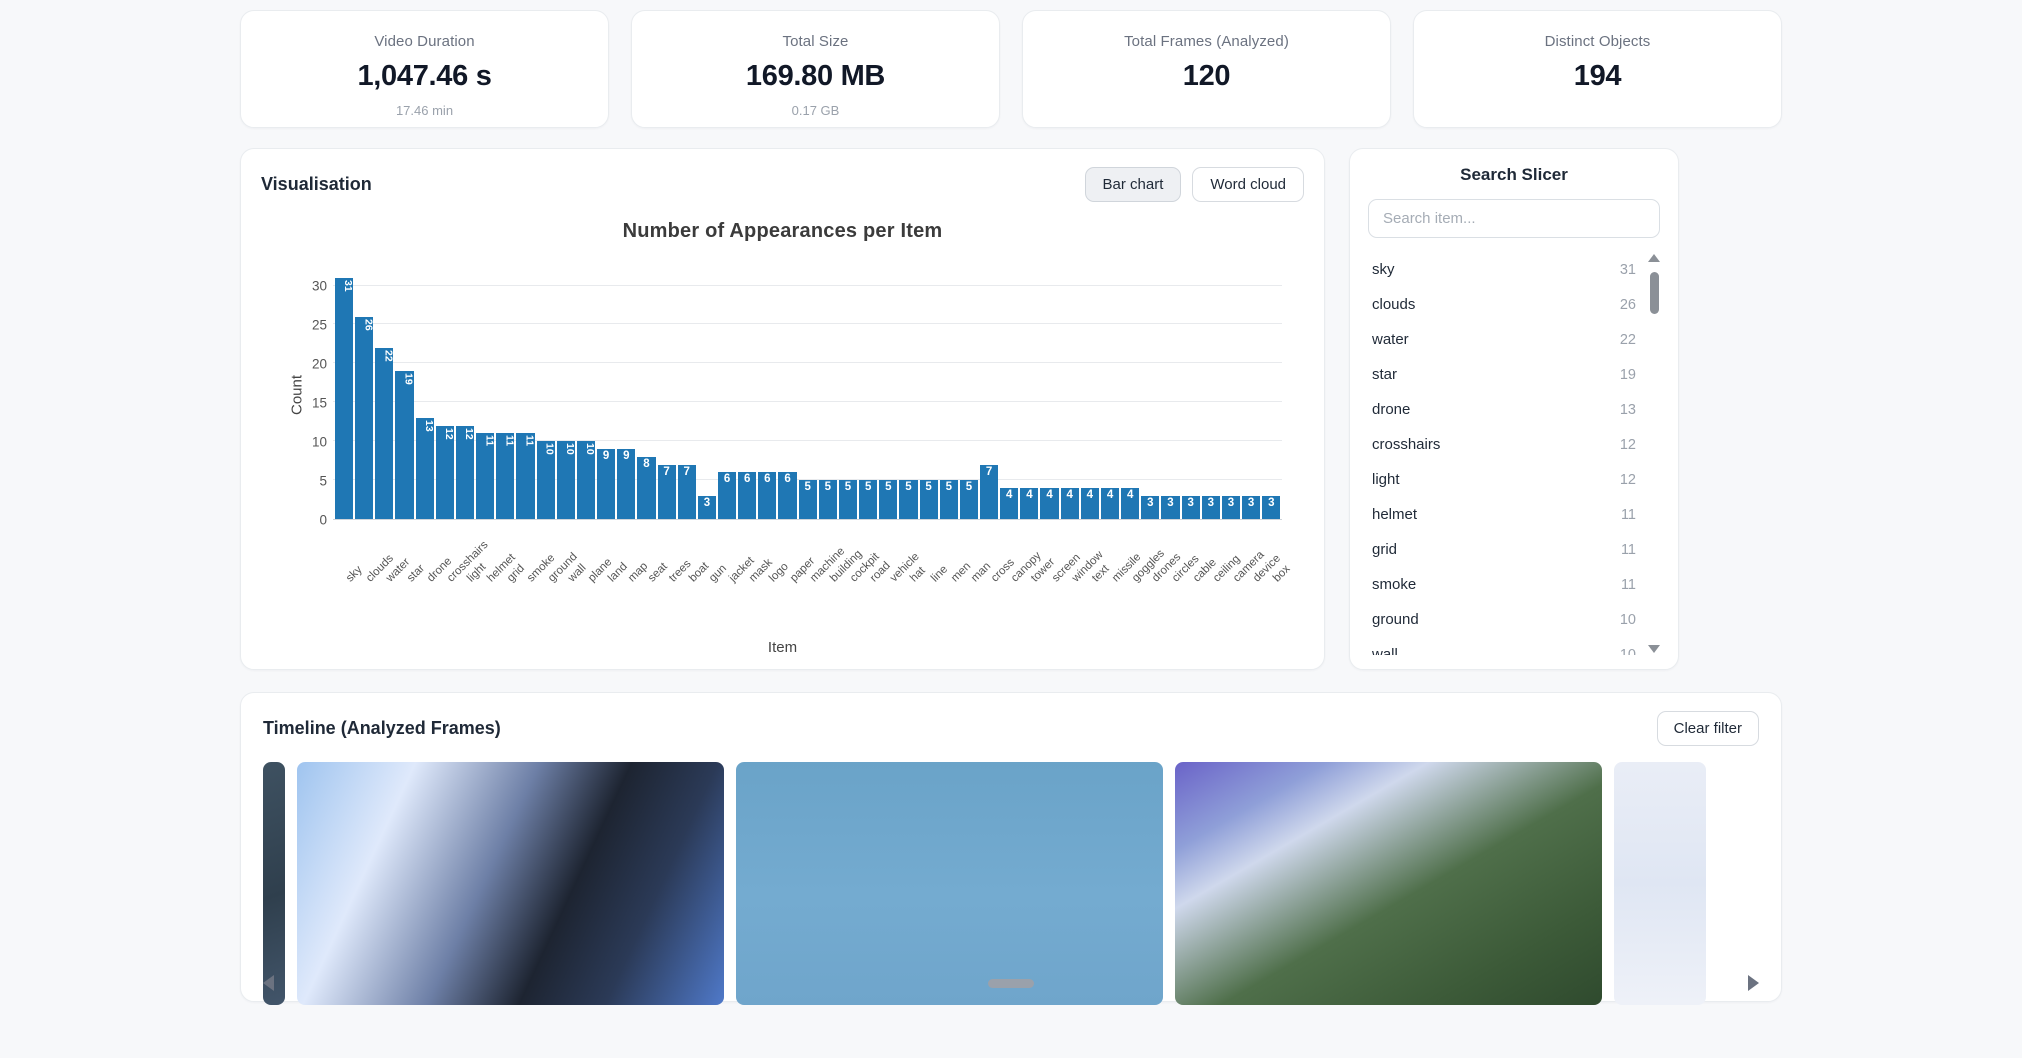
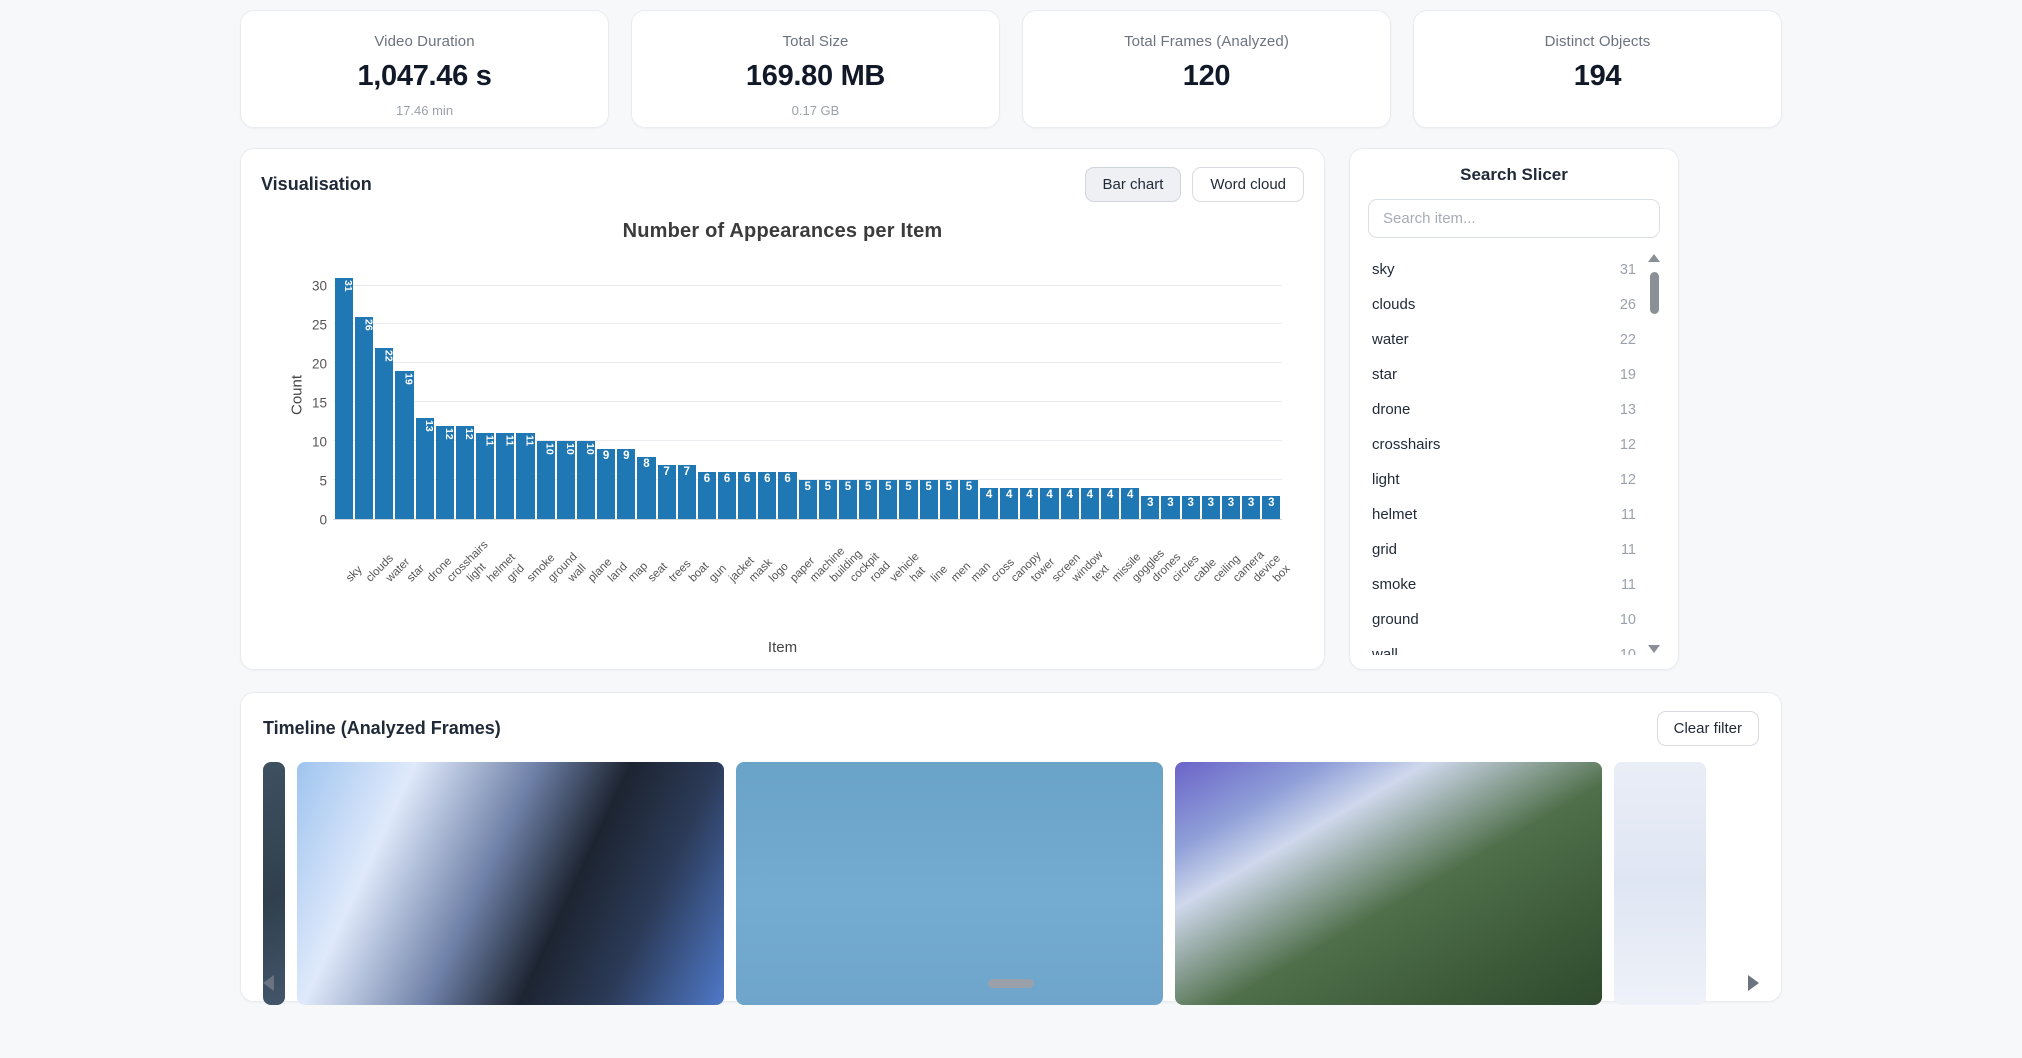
gun: 3 -> 6
cross: 7 -> 4
